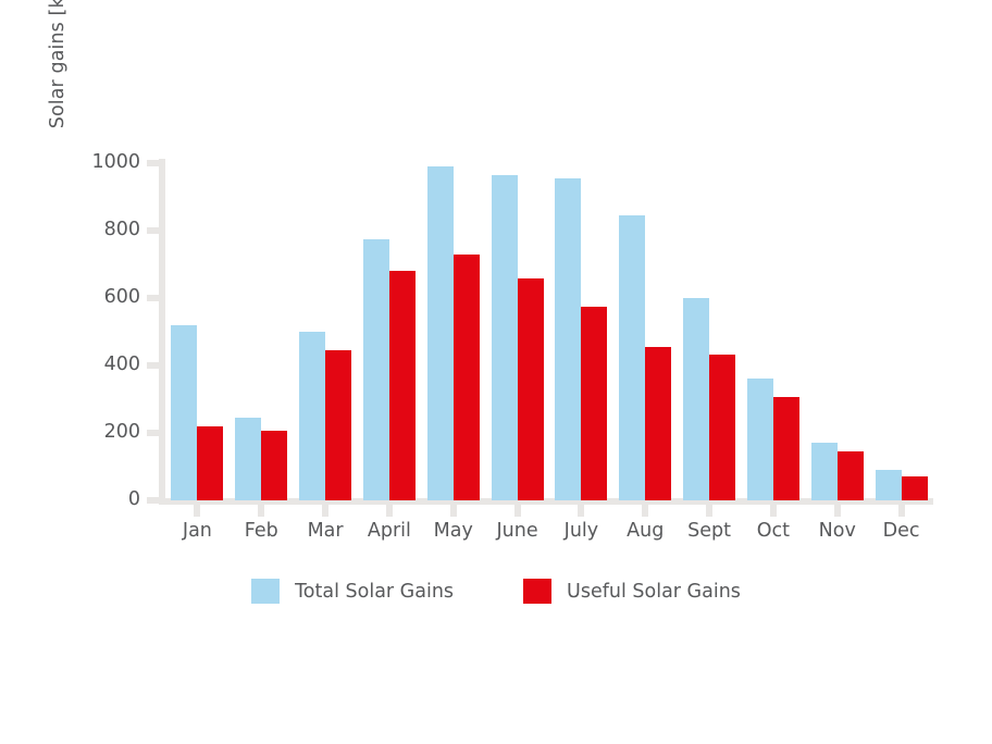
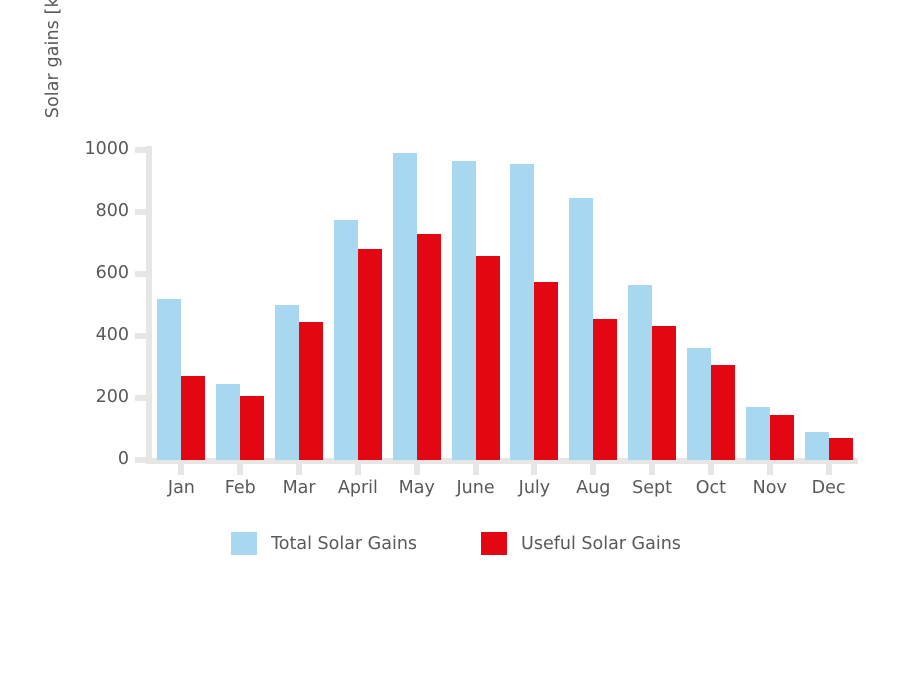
Useful Solar Gains/Jan: 220 -> 270
Total Solar Gains/Sept: 600 -> 560
